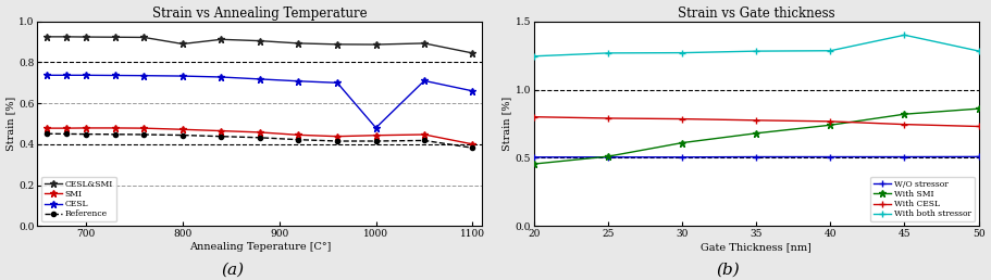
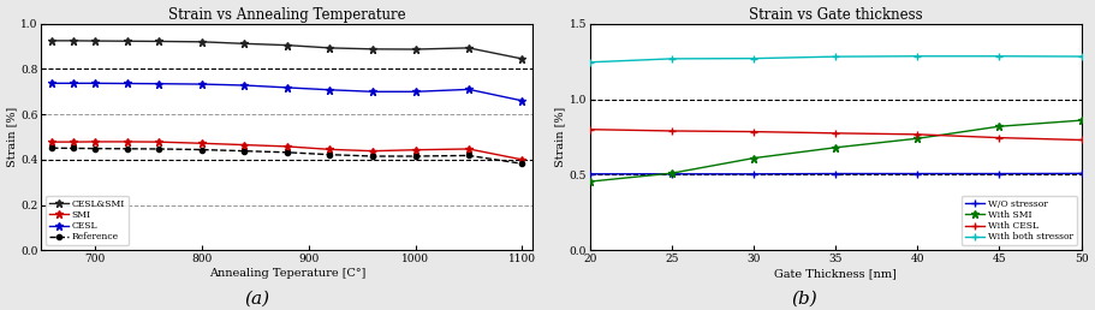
Strain vs Annealing Temperature/CESL&SMI/800: 0.89 -> 0.92
Strain vs Annealing Temperature/CESL/1000: 0.48 -> 0.70
Strain vs Gate thickness/With both stressor/45: 1.40 -> 1.28
